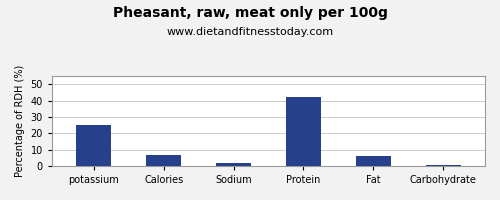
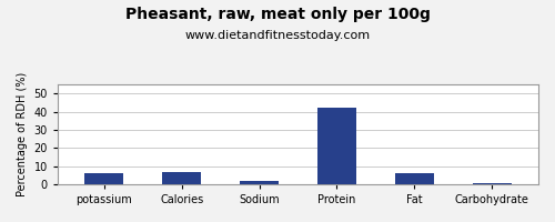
potassium: 25 -> 6
